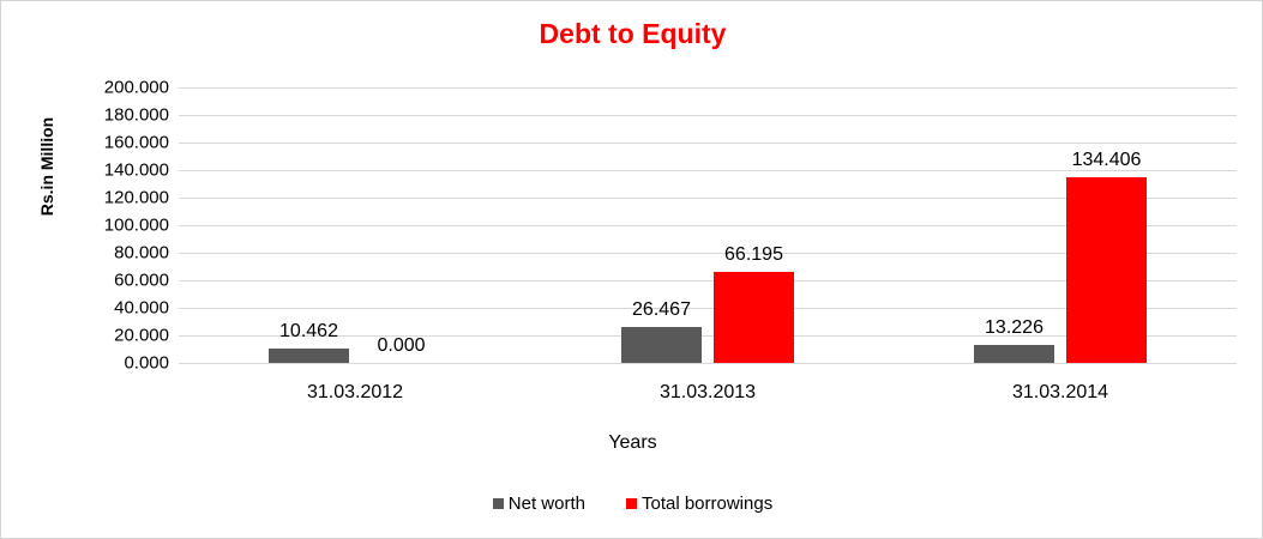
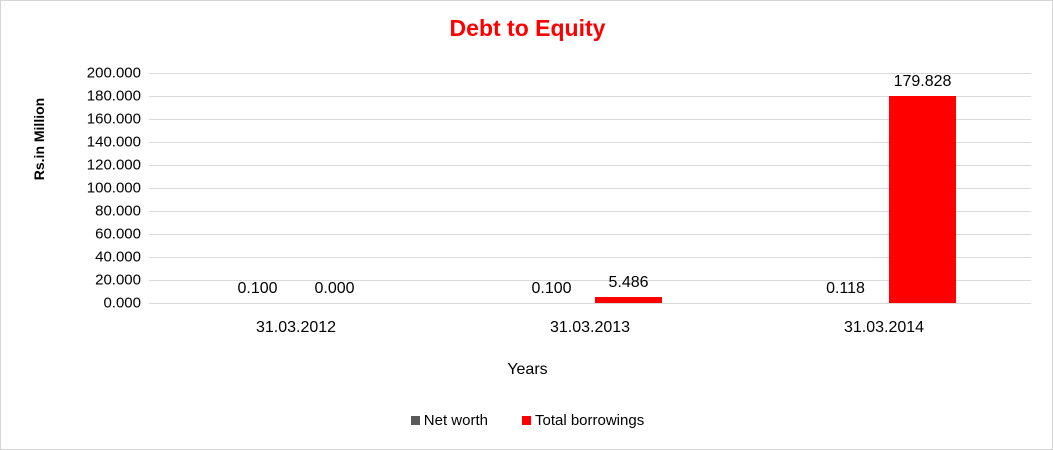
Net worth/31.03.2012: 10.462 -> 0.100
Net worth/31.03.2013: 26.467 -> 0.100
Total borrowings/31.03.2013: 66.195 -> 5.486
Net worth/31.03.2014: 13.226 -> 0.118
Total borrowings/31.03.2014: 134.406 -> 179.828
